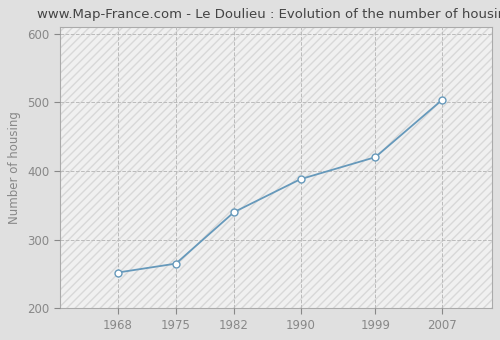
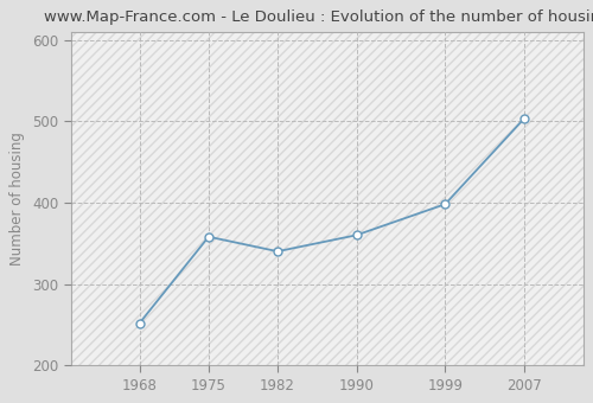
1975: 265 -> 358
1990: 388 -> 360
1999: 420 -> 398
